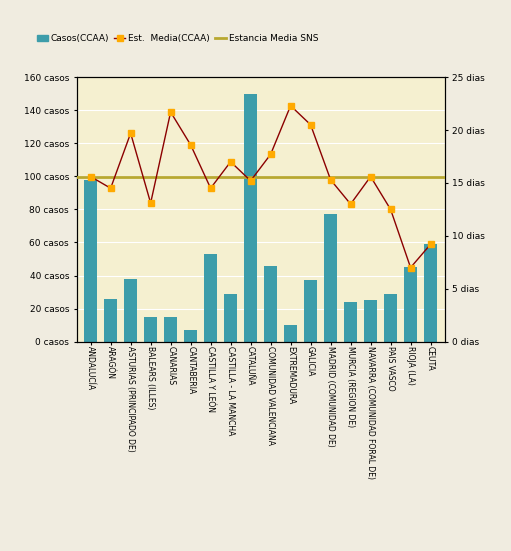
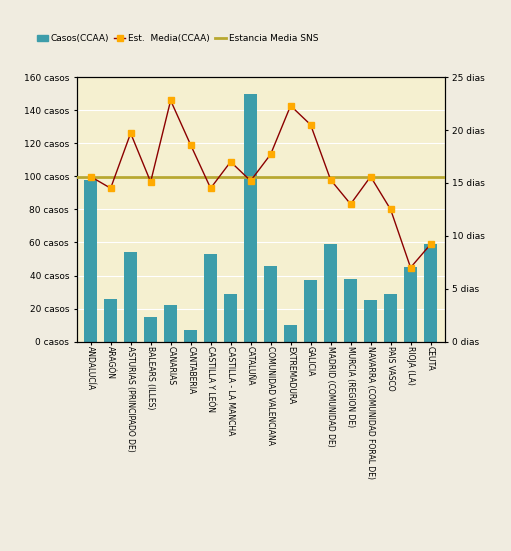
Casos(CCAA)/ASTURIAS (PRINCIPADO DE): 38 casos -> 54 casos
Est. Media(CCAA)/BALEARS (ILLES): 13.1 dias -> 15.1 dias
Casos(CCAA)/CANARIAS: 15 casos -> 22 casos
Est. Media(CCAA)/CANARIAS: 21.7 dias -> 22.8 dias
Casos(CCAA)/MADRID (COMUNIDAD DE): 77 casos -> 59 casos
Casos(CCAA)/MURCIA (REGION DE): 24 casos -> 38 casos
